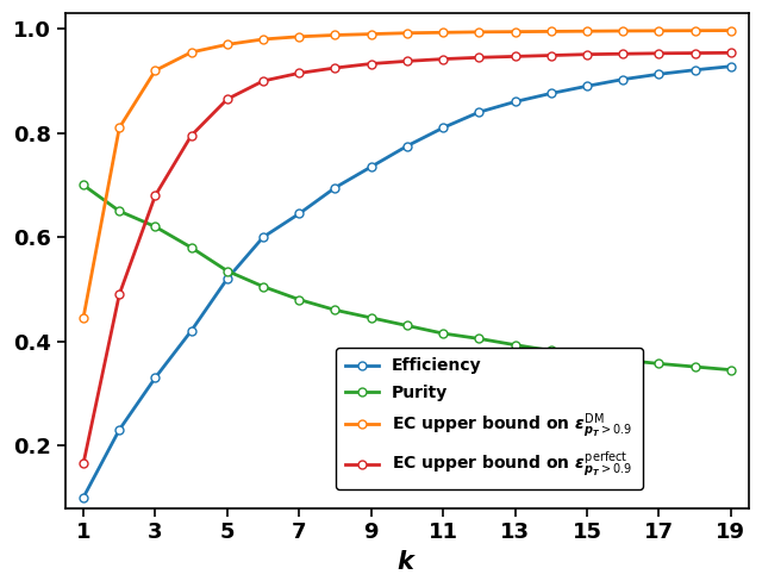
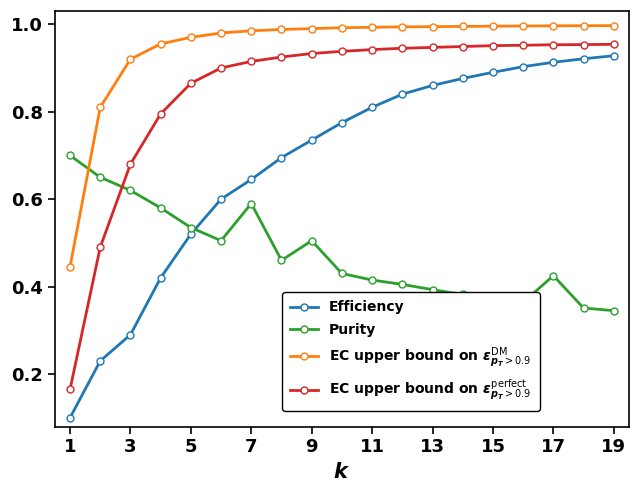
Efficiency/3: 0.330 -> 0.290
Purity/7: 0.480 -> 0.590
Purity/9: 0.445 -> 0.505
Purity/17: 0.357 -> 0.425
